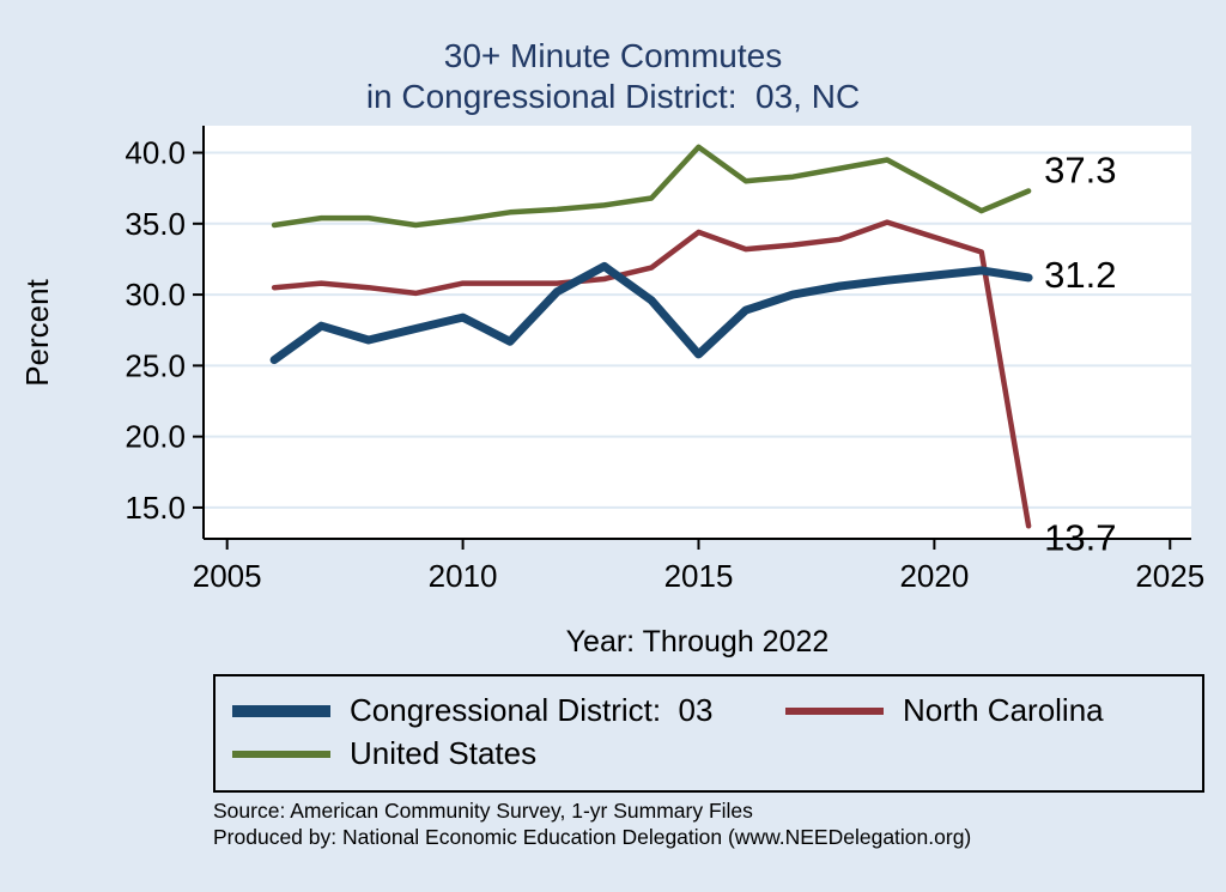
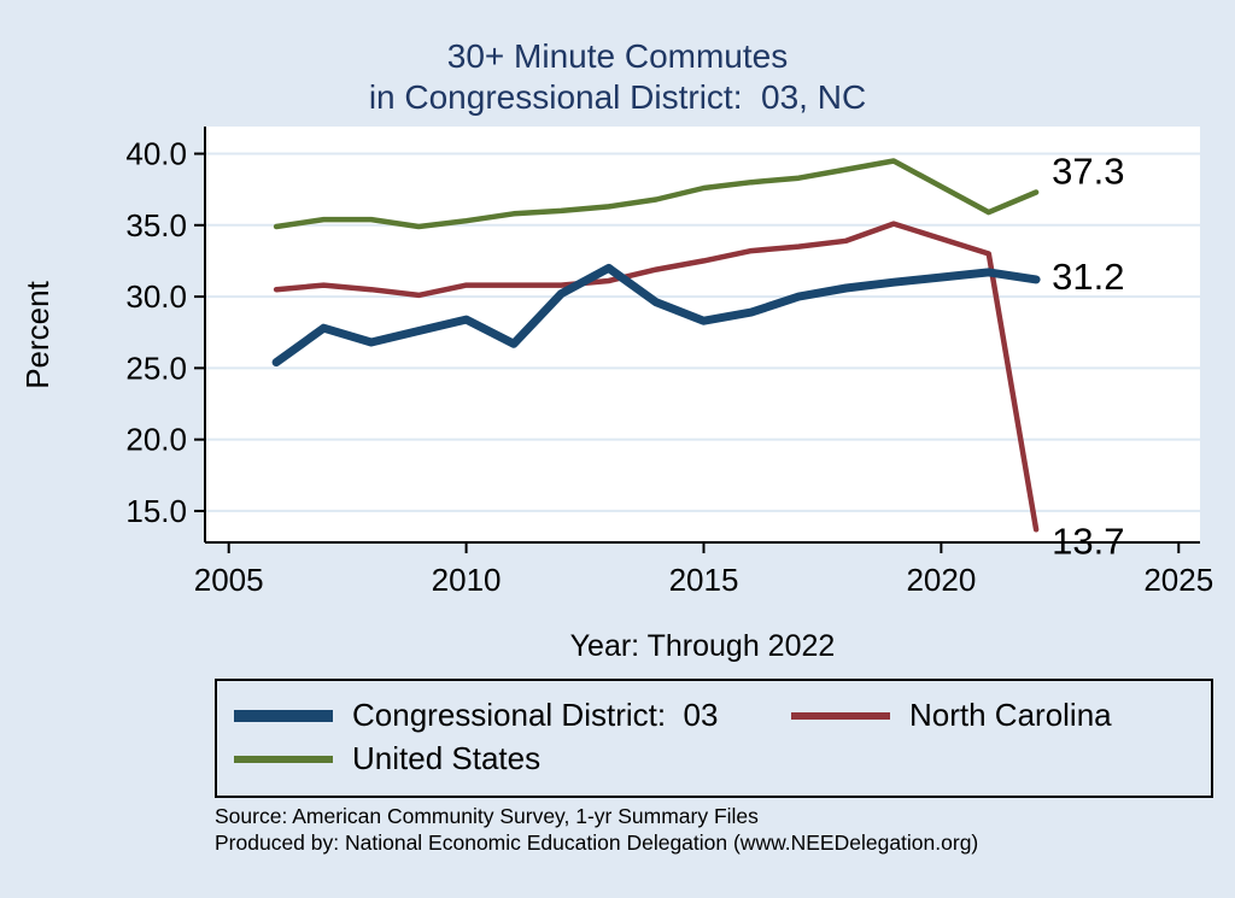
United States/2015: 40.4 -> 37.6
North Carolina/2015: 34.4 -> 32.5
Congressional District: 03/2015: 25.8 -> 28.3
